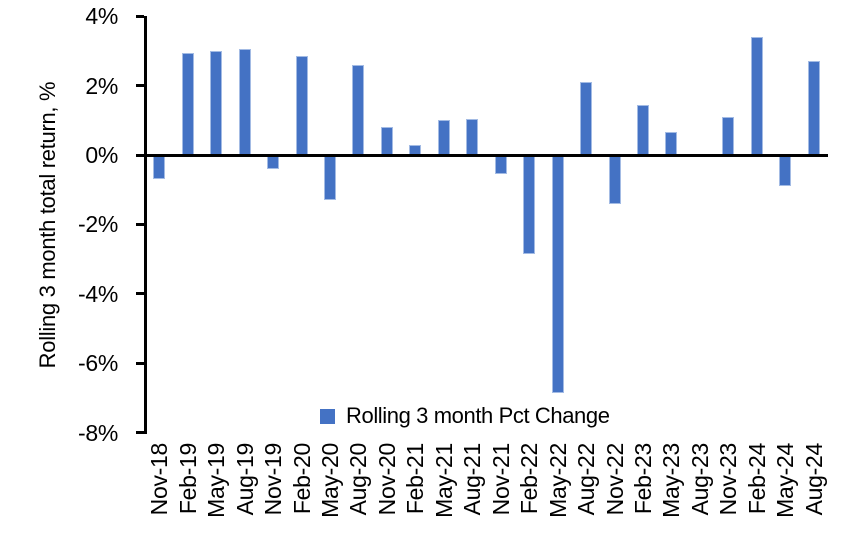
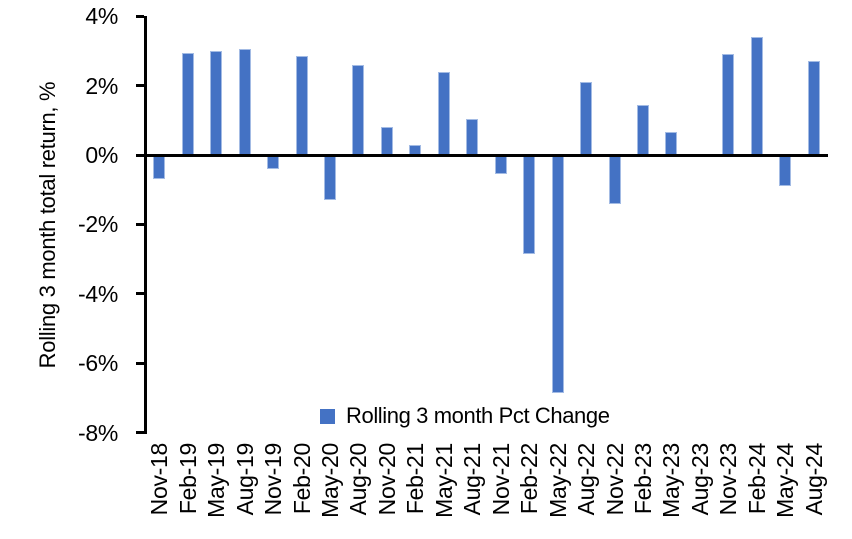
May-21: 1.0% -> 2.4%
Nov-23: 1.1% -> 2.9%
